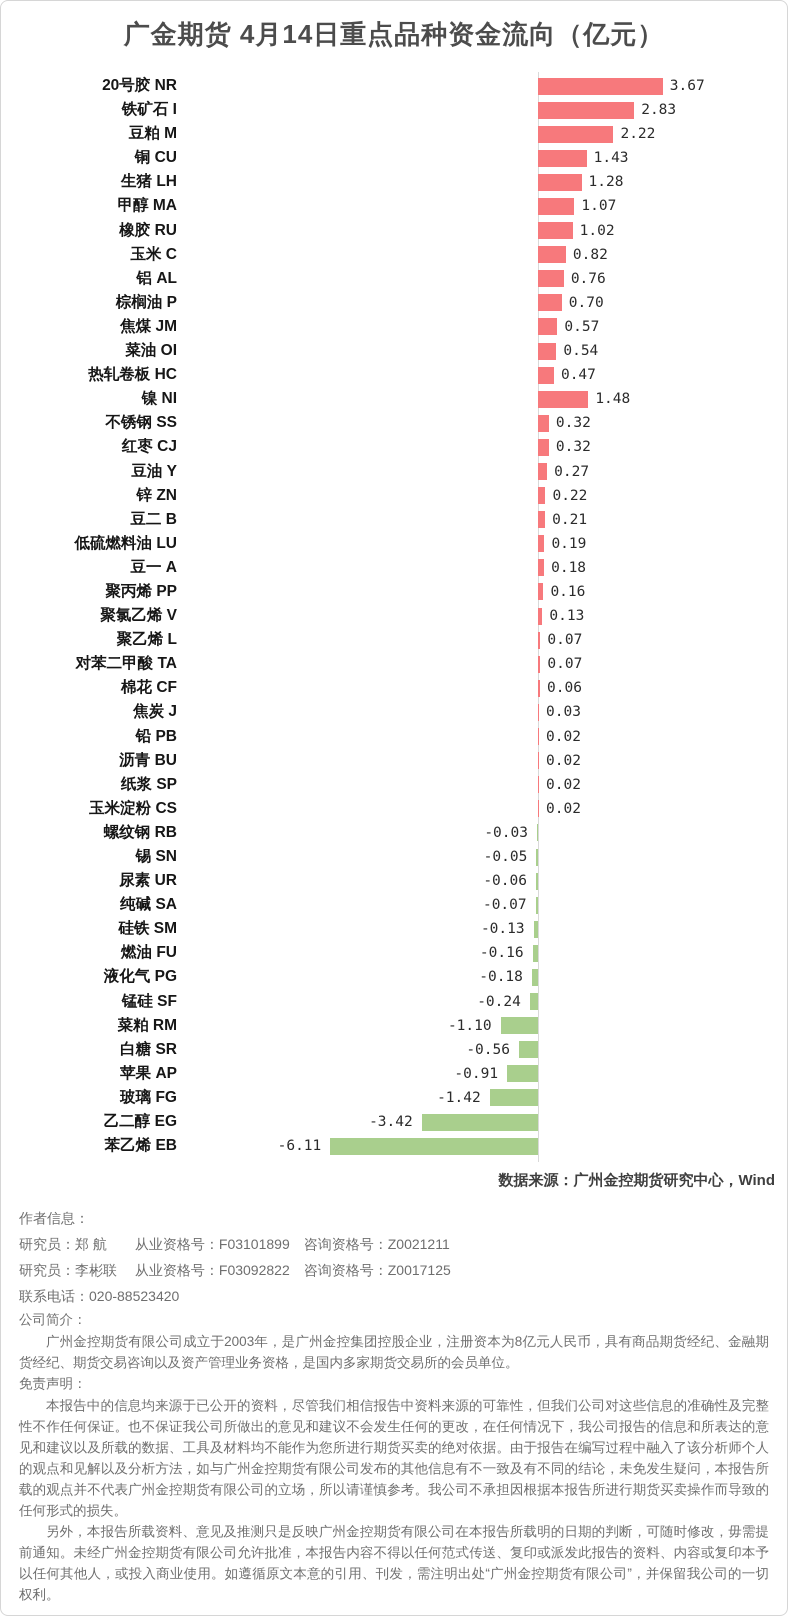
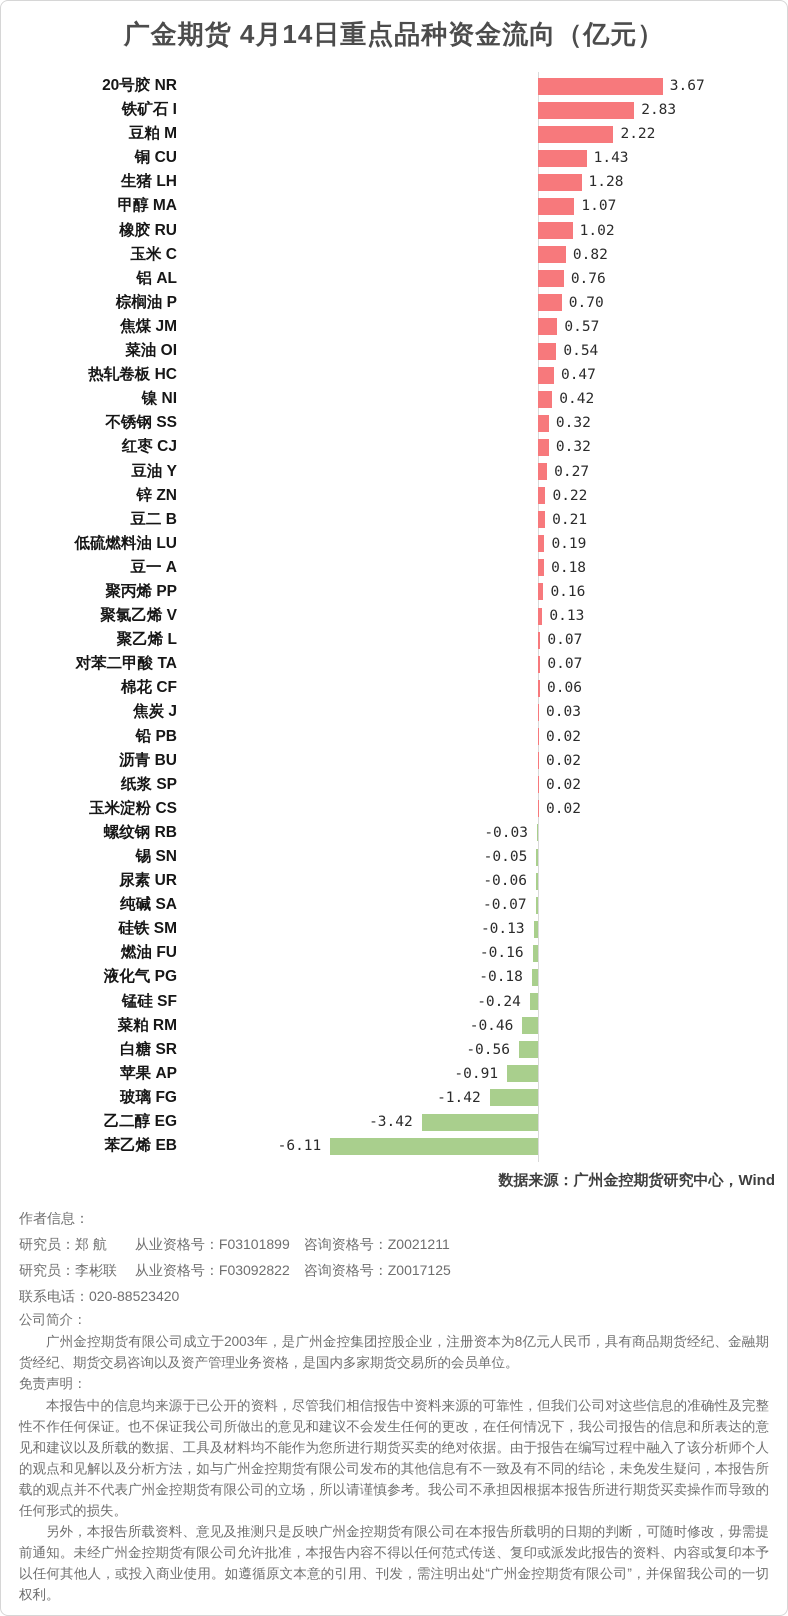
镍 NI: 1.48 -> 0.42
菜粕 RM: -1.10 -> -0.46
